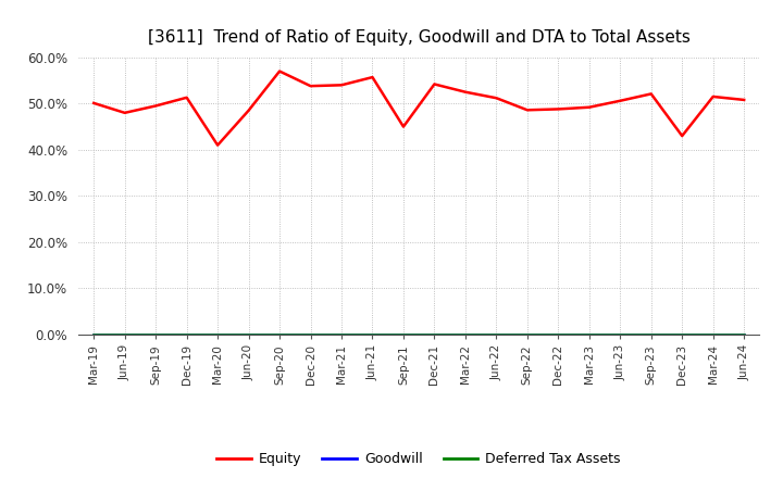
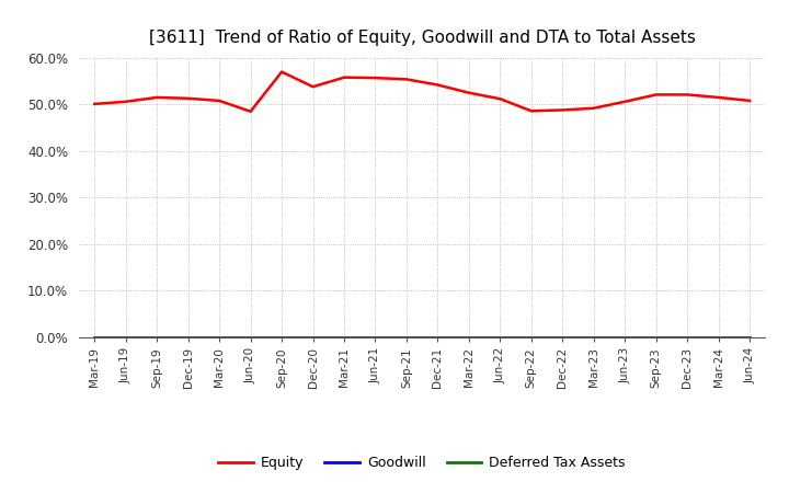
Equity/Jun-19: 48.0% -> 50.6%
Equity/Sep-19: 49.5% -> 51.5%
Equity/Mar-20: 41.0% -> 50.8%
Equity/Mar-21: 54.0% -> 55.8%
Equity/Sep-21: 45.0% -> 55.4%
Equity/Dec-23: 43.0% -> 52.1%
